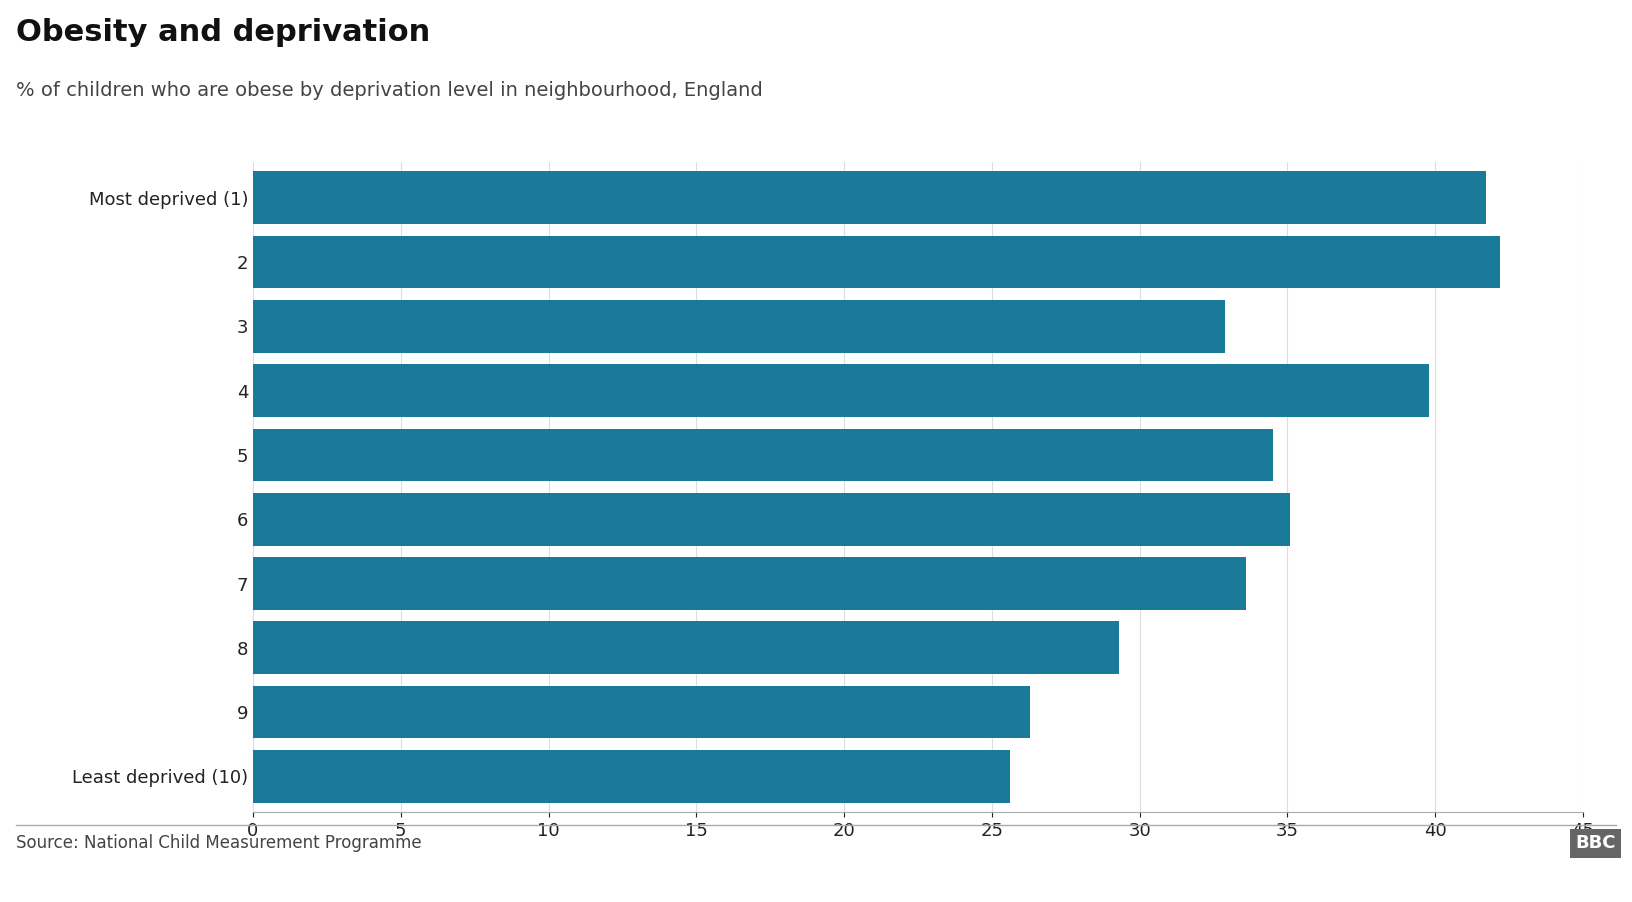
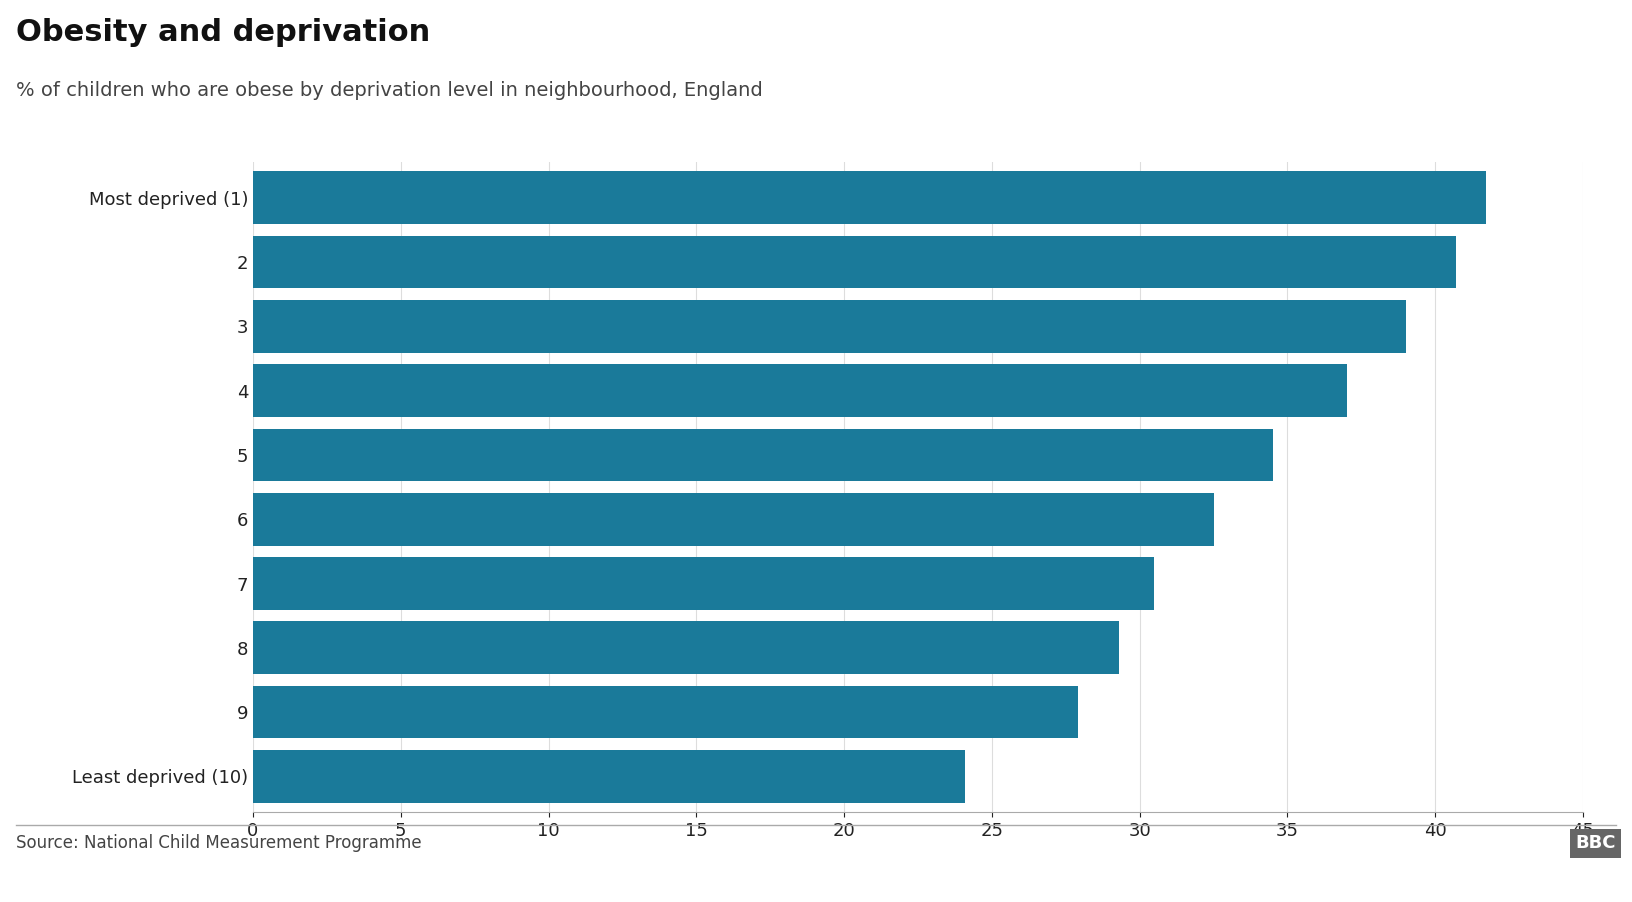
2: 42.2 -> 40.7
3: 32.9 -> 39.0
4: 39.8 -> 37.0
6: 35.1 -> 32.5
7: 33.6 -> 30.5
9: 26.3 -> 27.9
Least deprived (10): 25.6 -> 24.1
